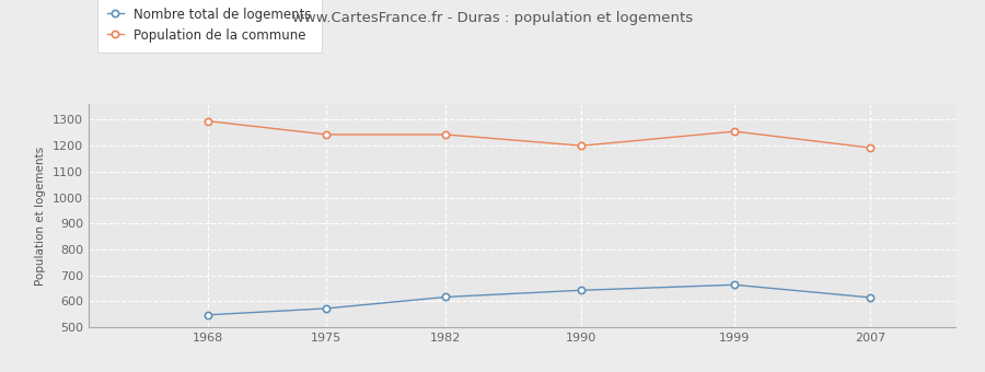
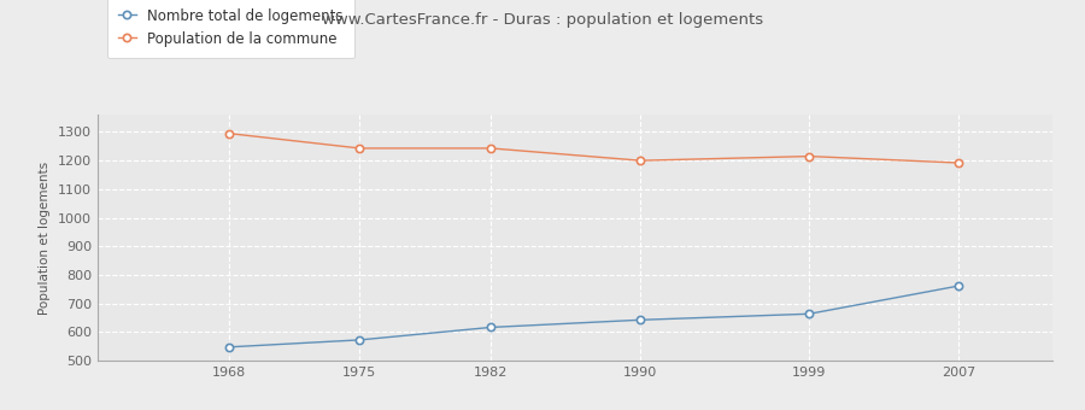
Population de la commune/1999: 1255 -> 1215
Nombre total de logements/2007: 615 -> 762
